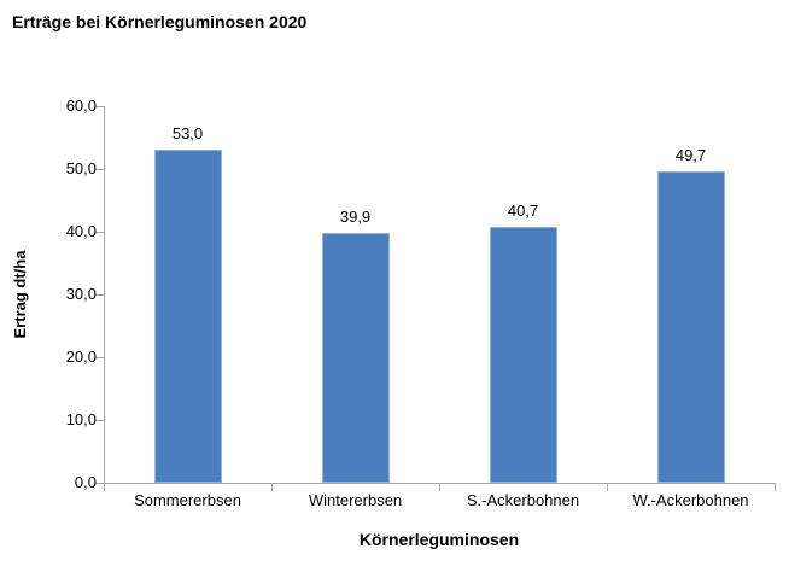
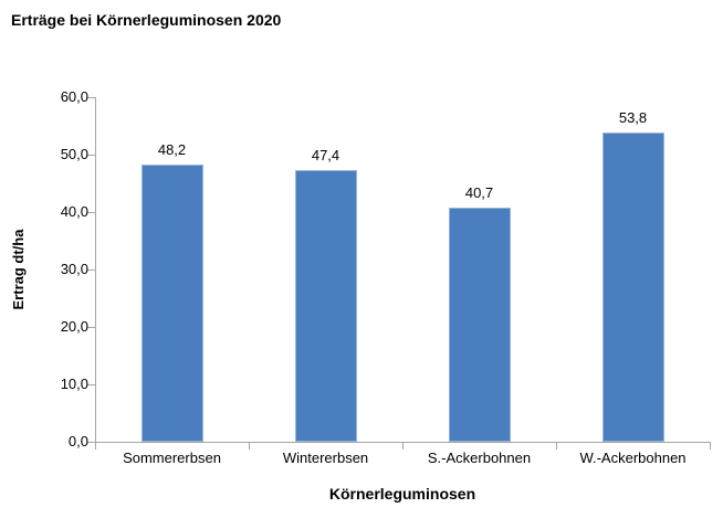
Sommererbsen: 53,0 -> 48,2
Wintererbsen: 39,9 -> 47,4
W.-Ackerbohnen: 49,7 -> 53,8
